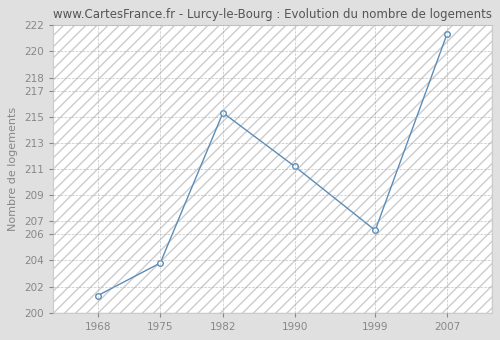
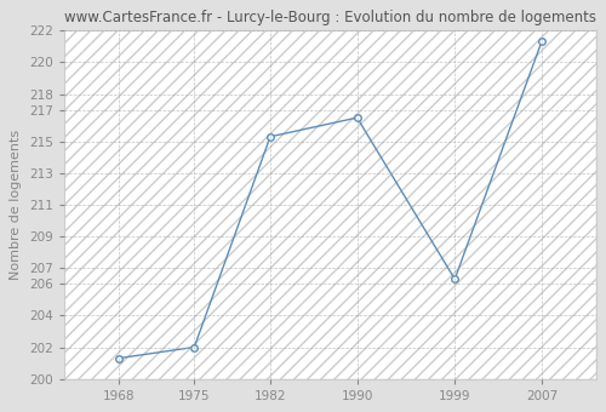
1975: 203.8 -> 202.0
1990: 211.2 -> 216.5
